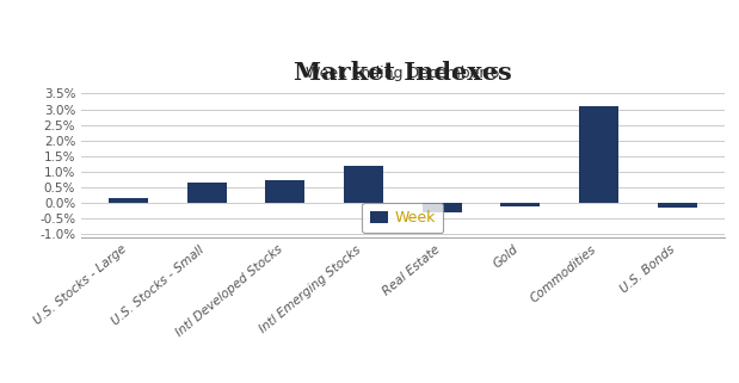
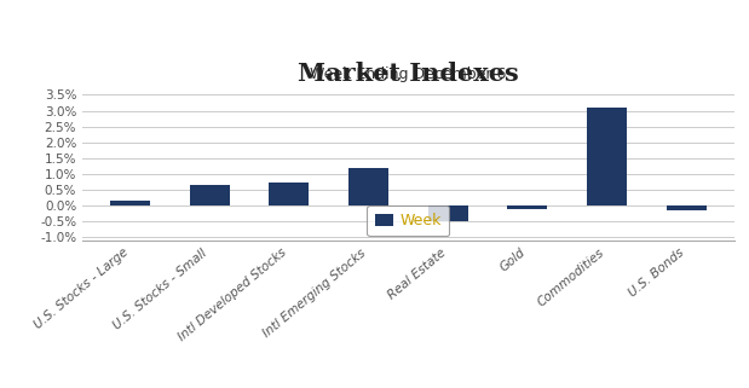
Real Estate: -0.30% -> -0.50%
